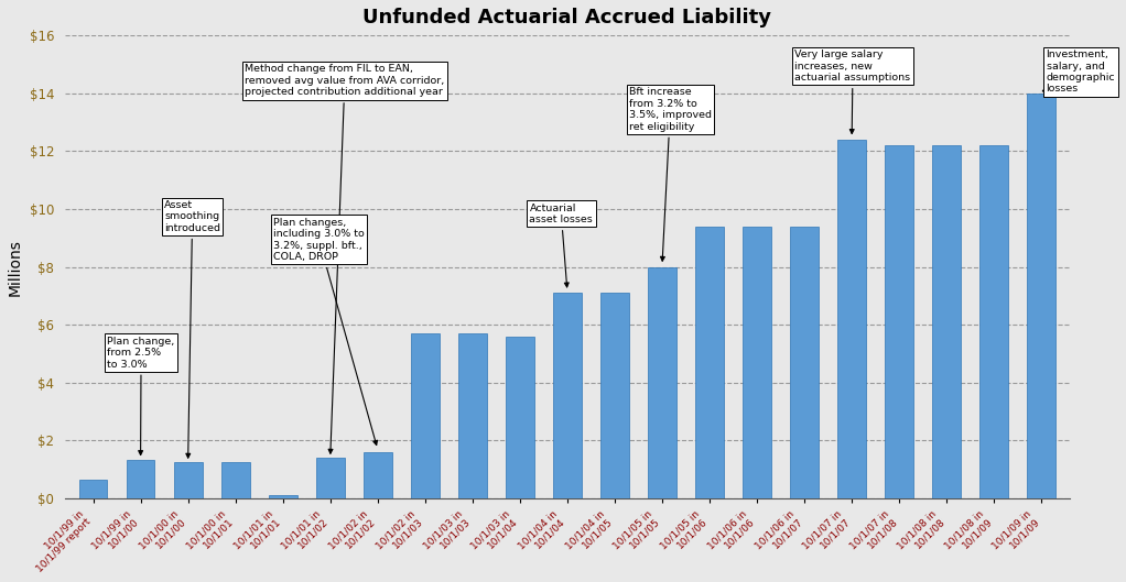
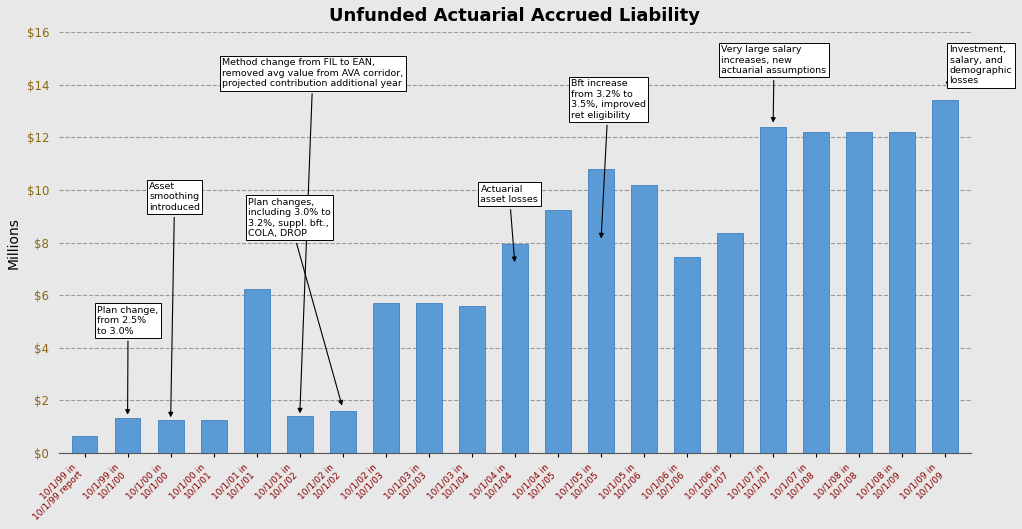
10/1/01 in 10/1/01: $0.10 -> $6.25
10/1/04 in 10/1/04: $7.10 -> $7.95
10/1/04 in 10/1/05: $7.10 -> $9.25
10/1/05 in 10/1/05: $8.00 -> $10.80
10/1/05 in 10/1/06: $9.40 -> $10.20
10/1/06 in 10/1/06: $9.40 -> $7.45
10/1/06 in 10/1/07: $9.40 -> $8.35
10/1/09 in 10/1/09: $14.00 -> $13.40
